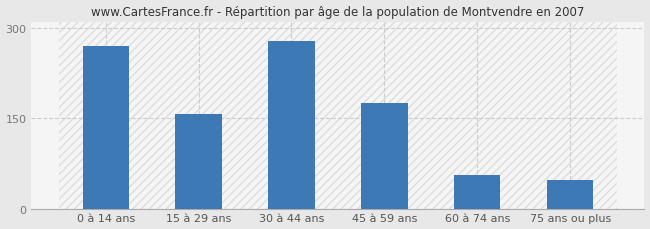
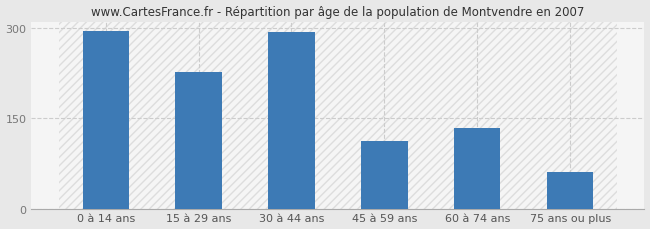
0 à 14 ans: 270 -> 294
15 à 29 ans: 157 -> 226
30 à 44 ans: 277 -> 292
45 à 59 ans: 175 -> 112
60 à 74 ans: 55 -> 134
75 ans ou plus: 48 -> 60
